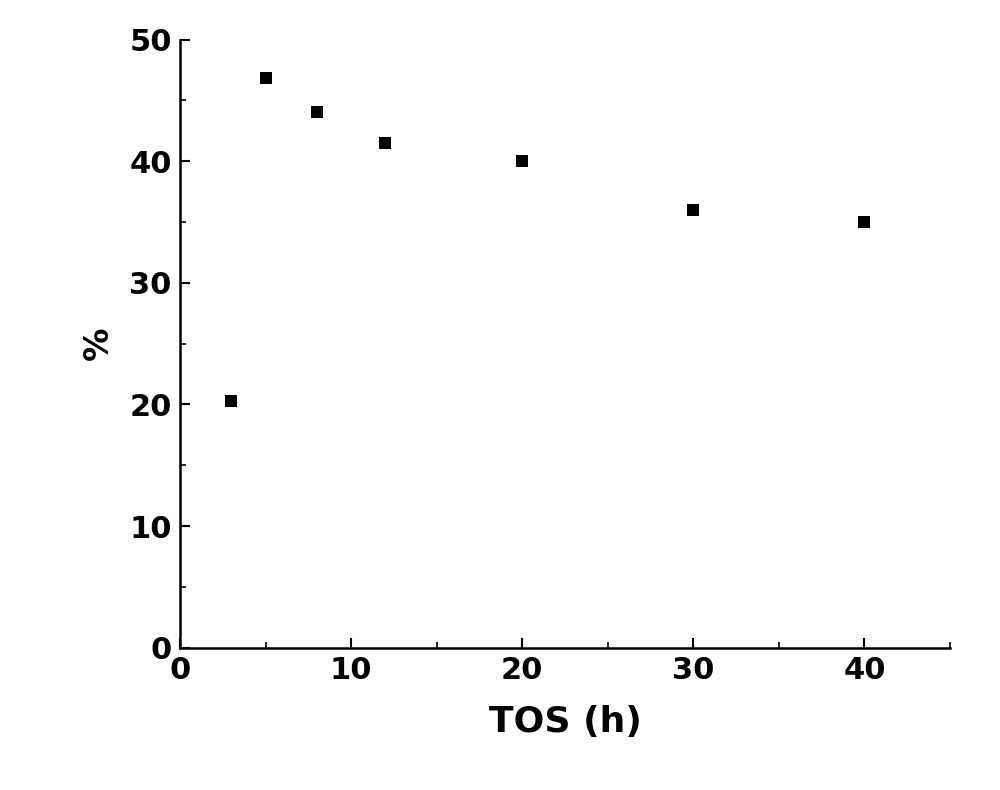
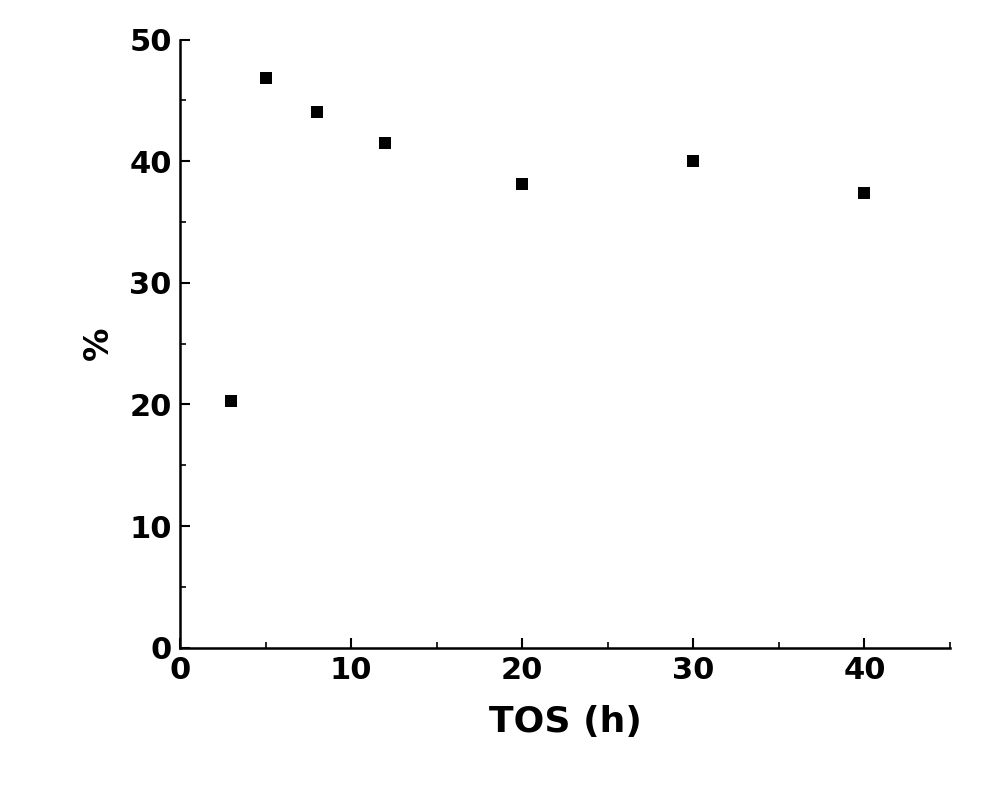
20: 40.0 -> 38.1
30: 36.0 -> 40.0
40: 35.0 -> 37.4
